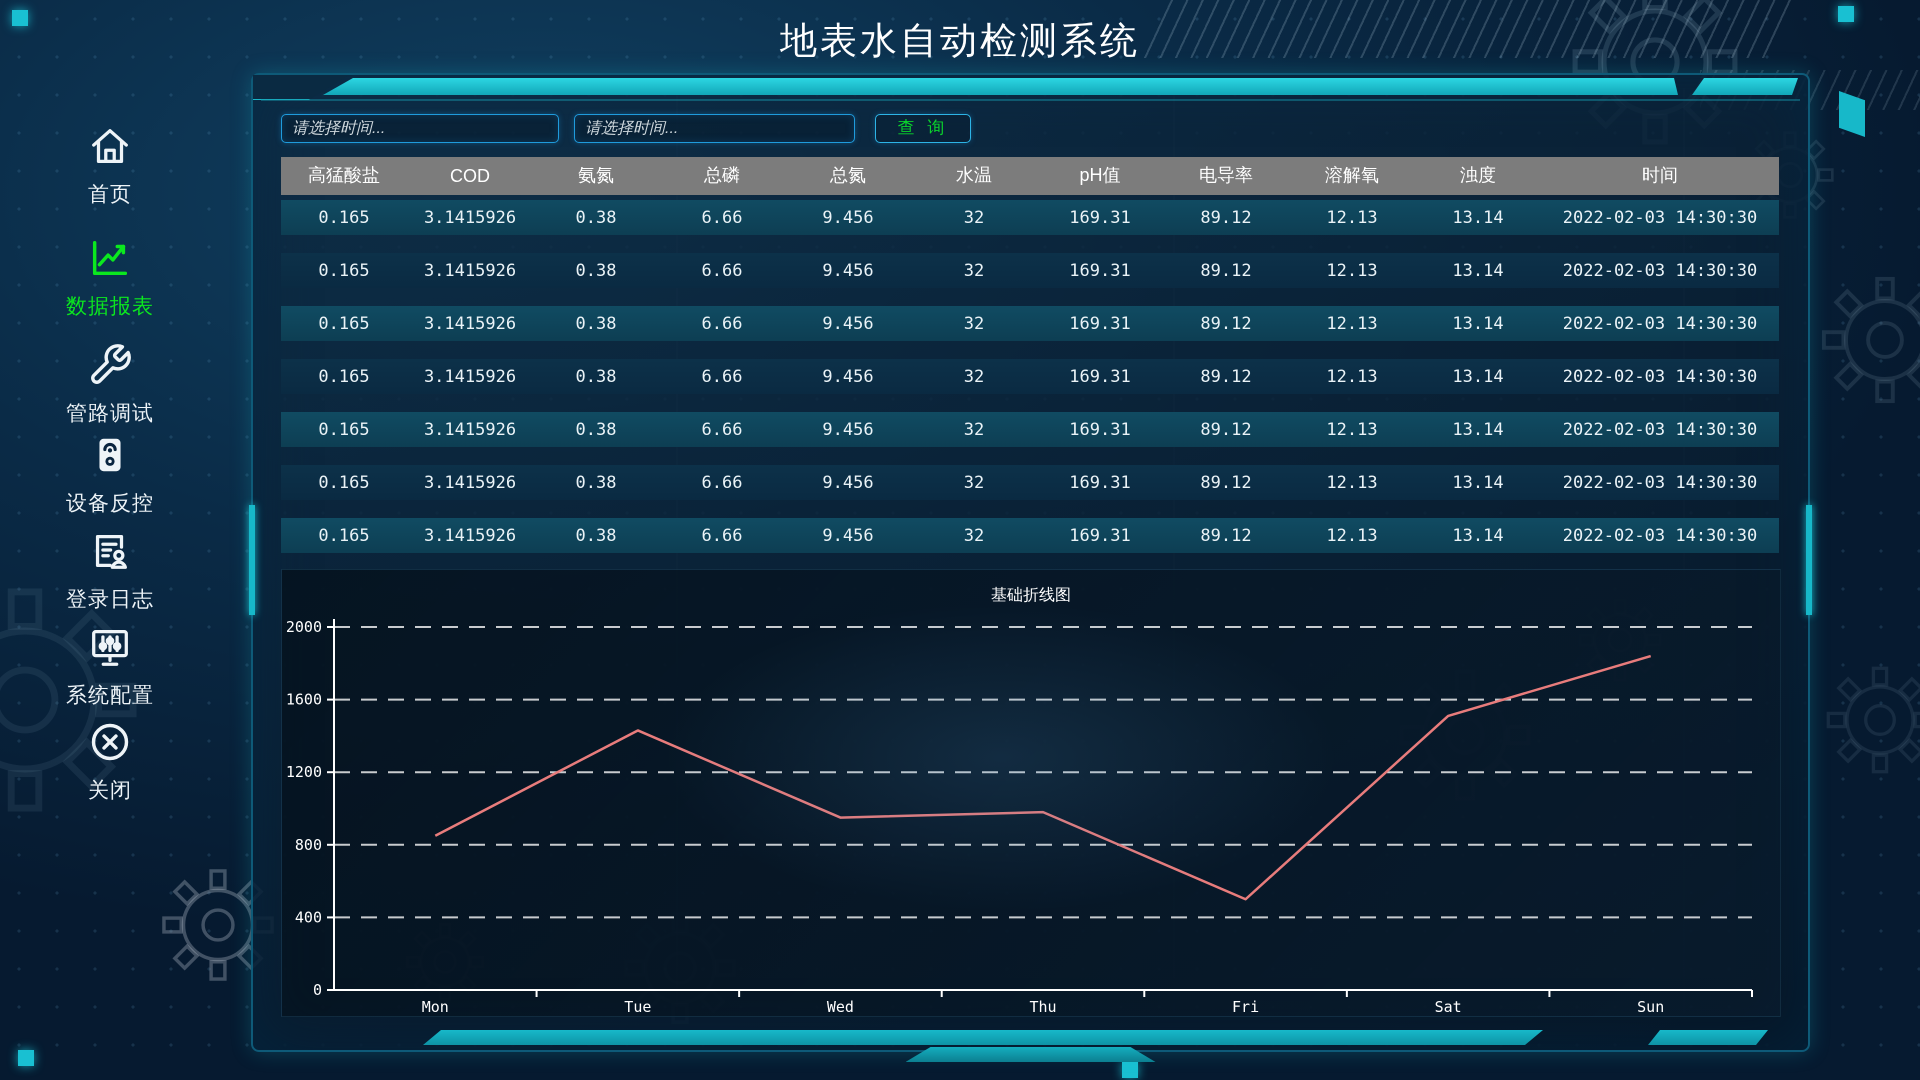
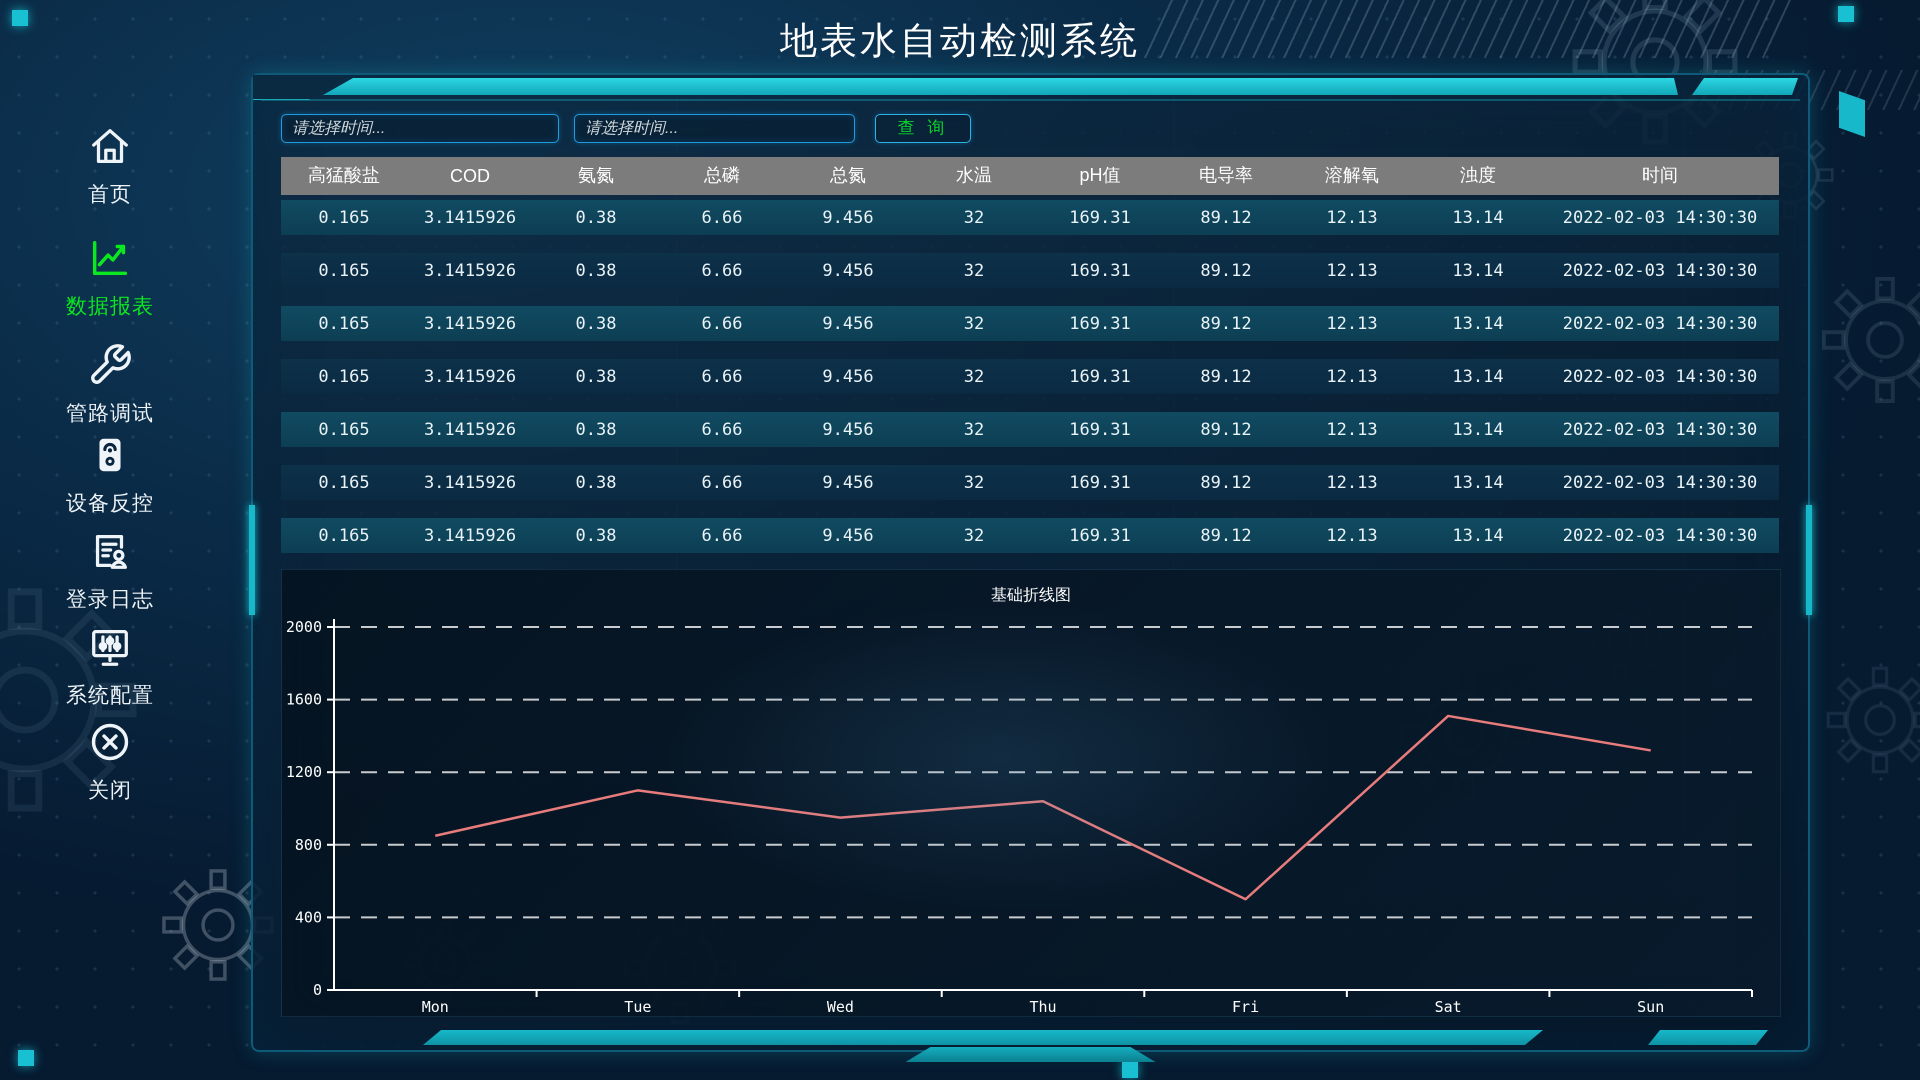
Tue: 1430 -> 1100
Thu: 980 -> 1040
Sun: 1840 -> 1320
